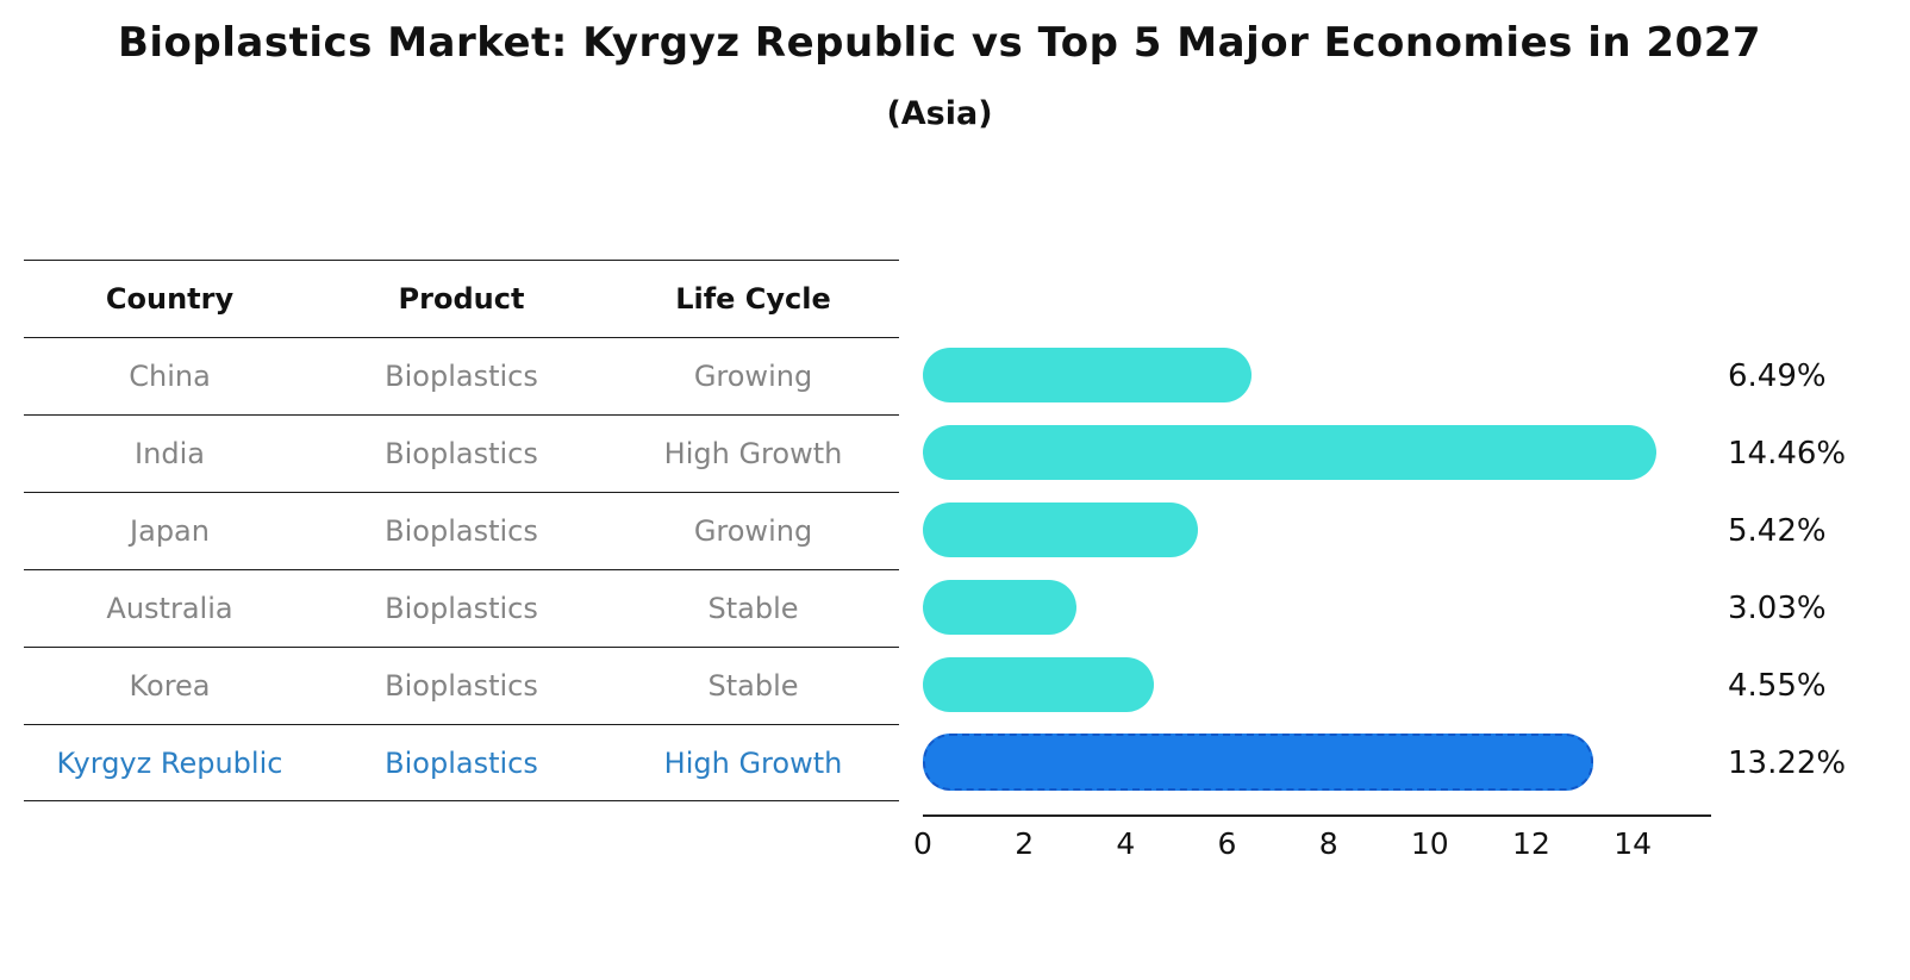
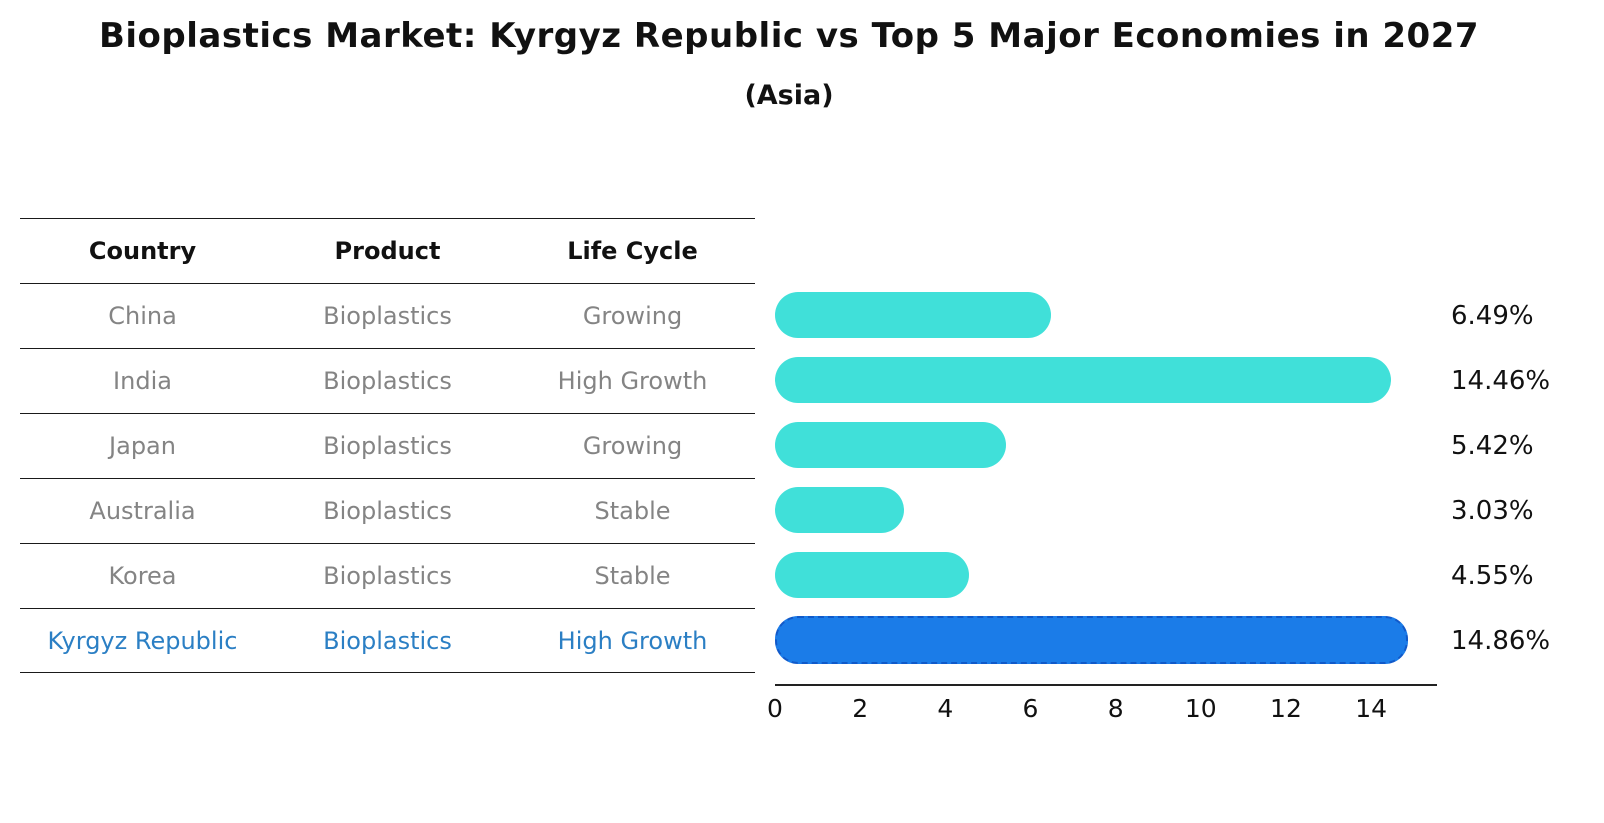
Kyrgyz Republic: 13.22% -> 14.86%
